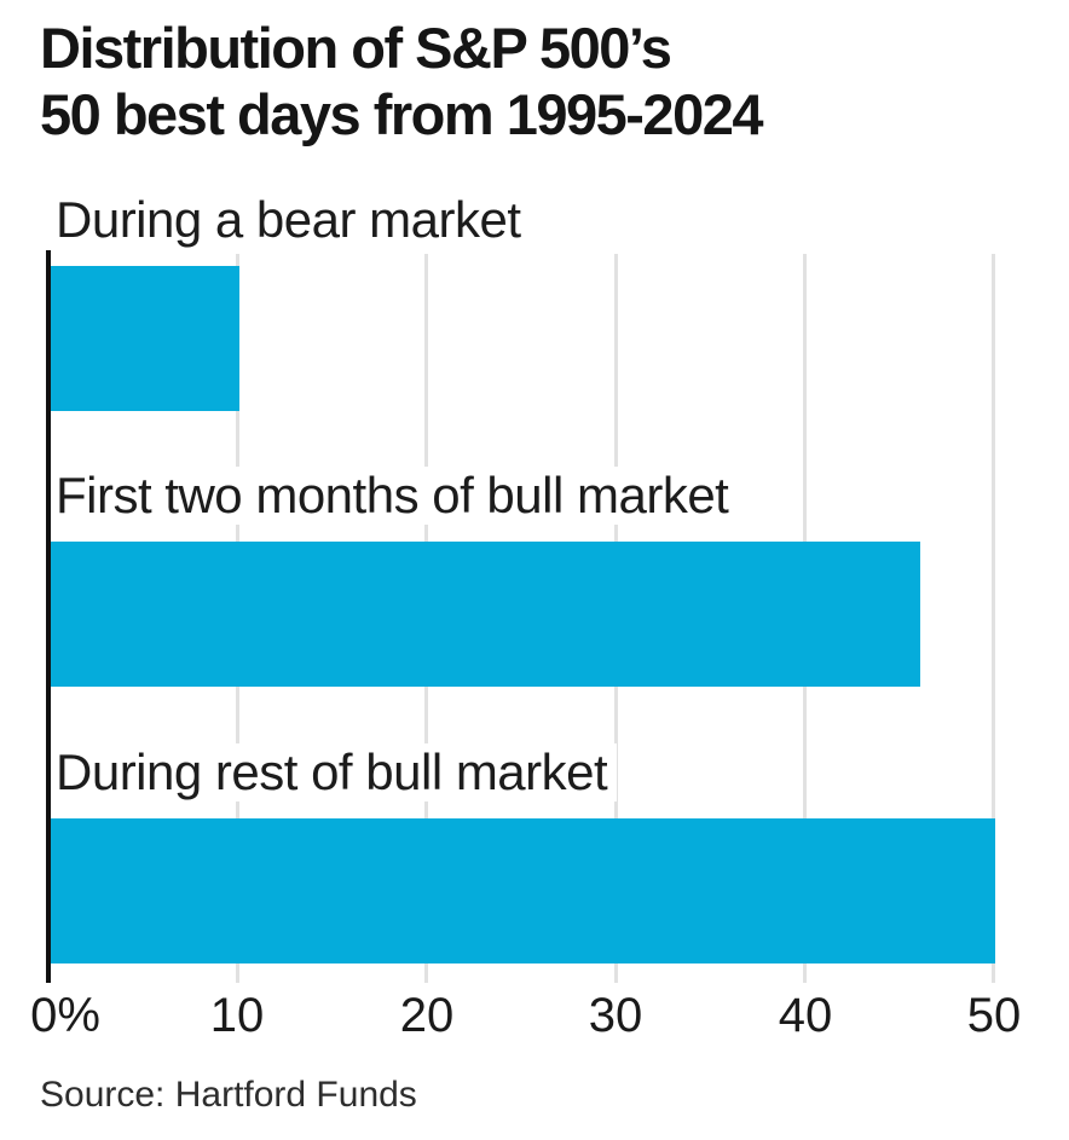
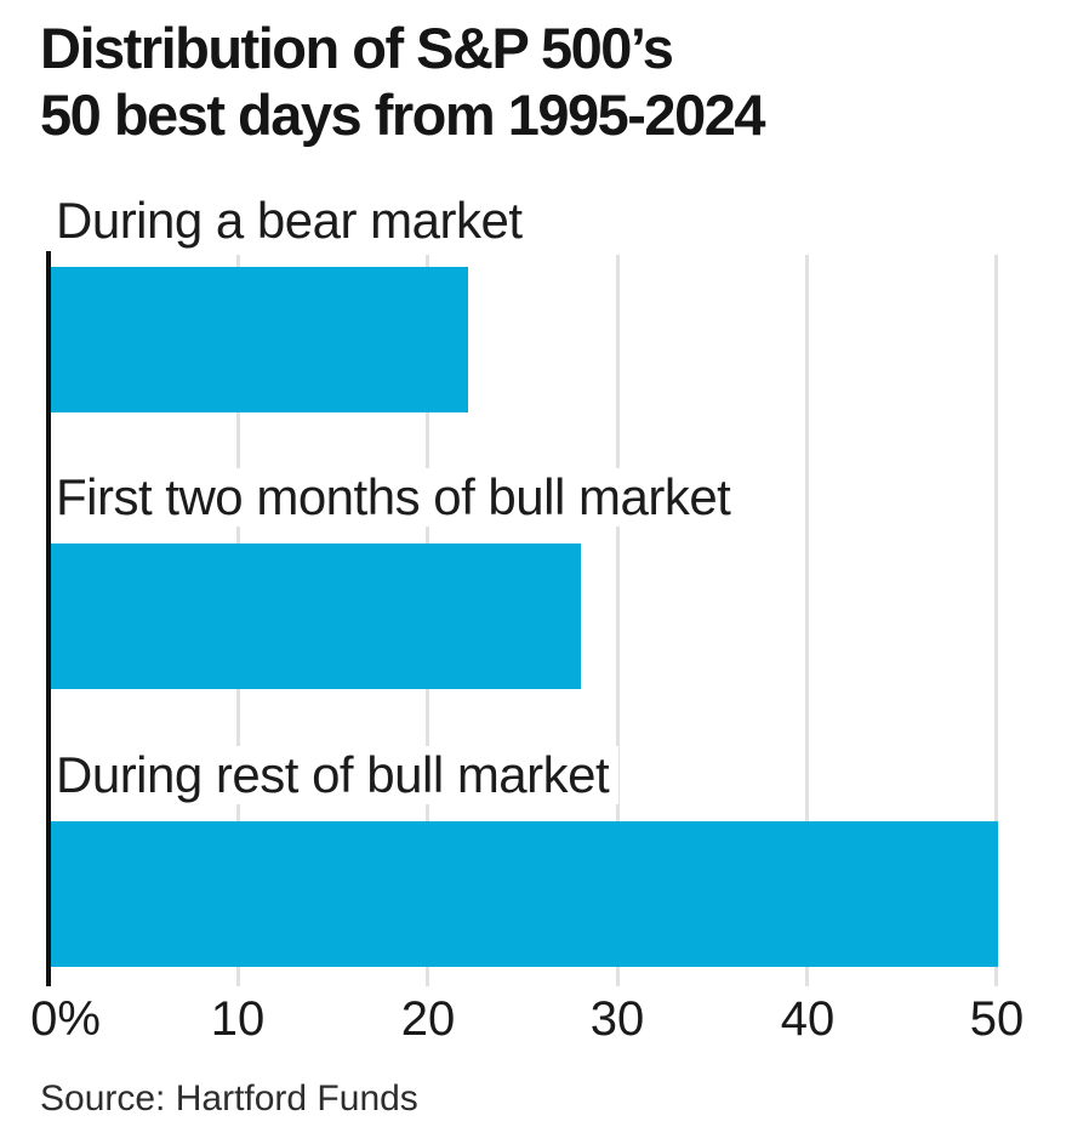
During a bear market: 10 -> 22
First two months of bull market: 46 -> 28
